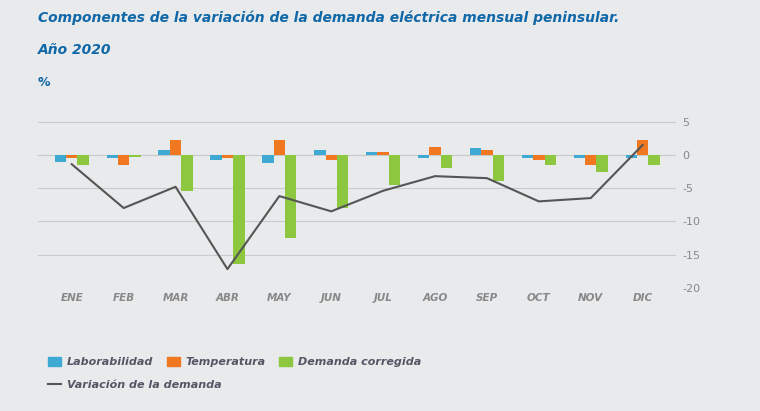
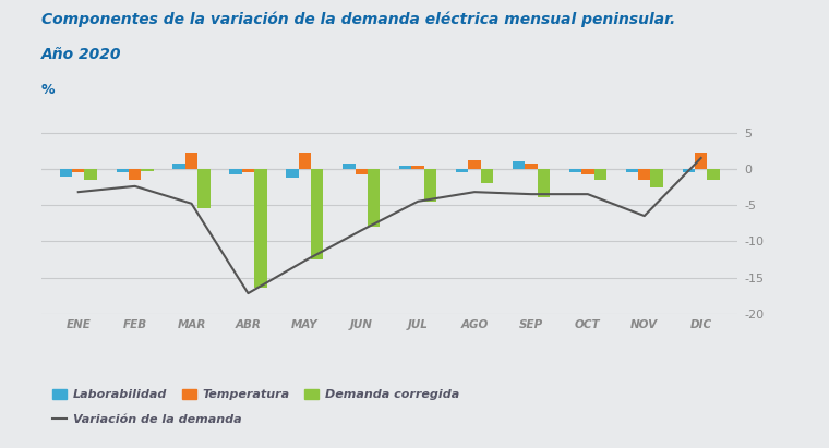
Variación de la demanda/ENE: -1.4 -> -3.2
Variación de la demanda/FEB: -8.0 -> -2.4
Variación de la demanda/MAY: -6.2 -> -12.7
Variación de la demanda/JUL: -5.4 -> -4.5
Variación de la demanda/OCT: -7.0 -> -3.5
